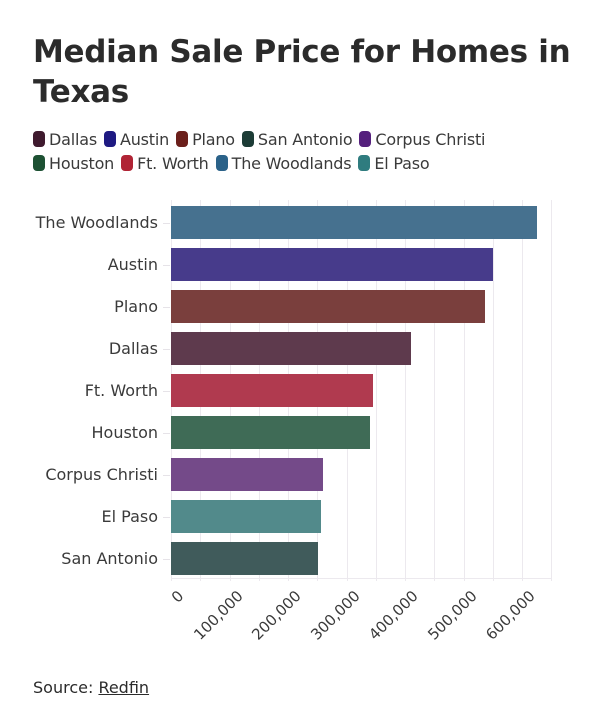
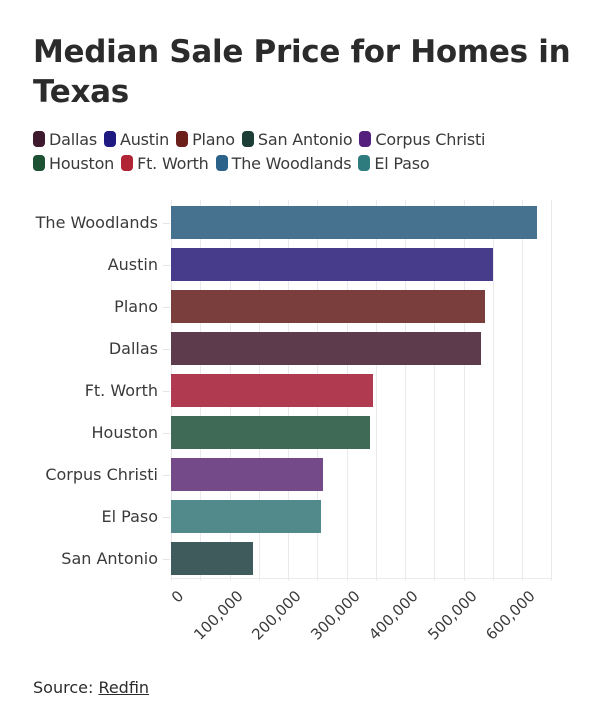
Dallas: 410000 -> 530000
San Antonio: 250000 -> 140000
